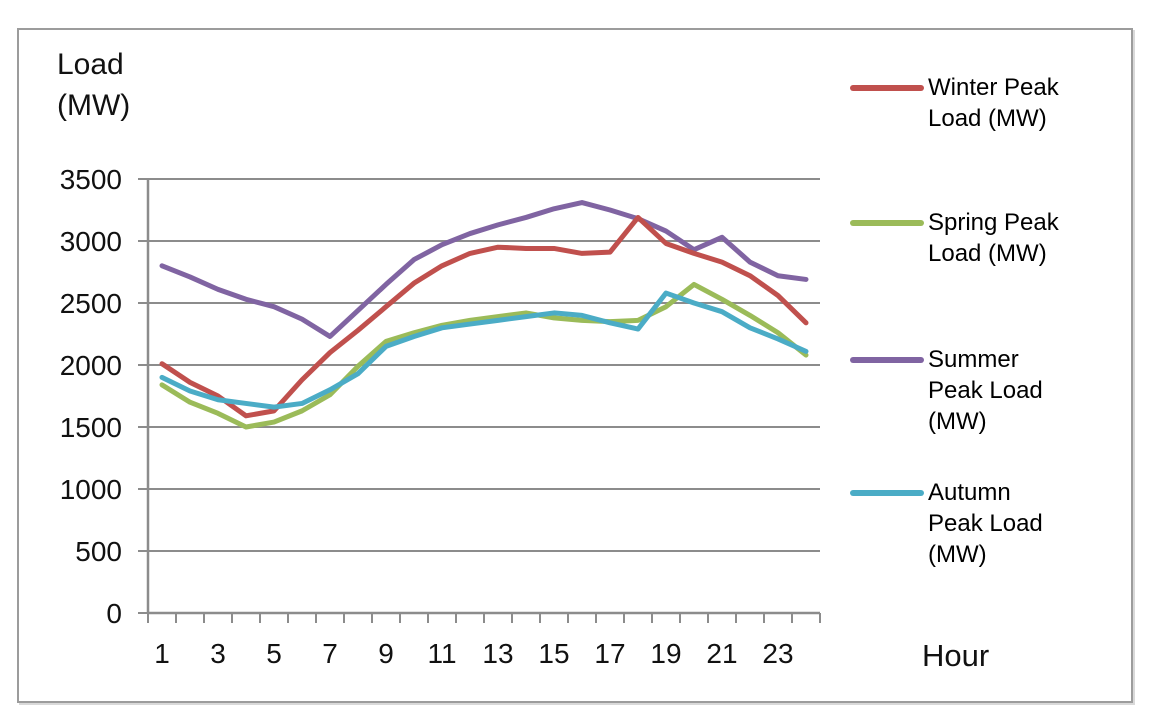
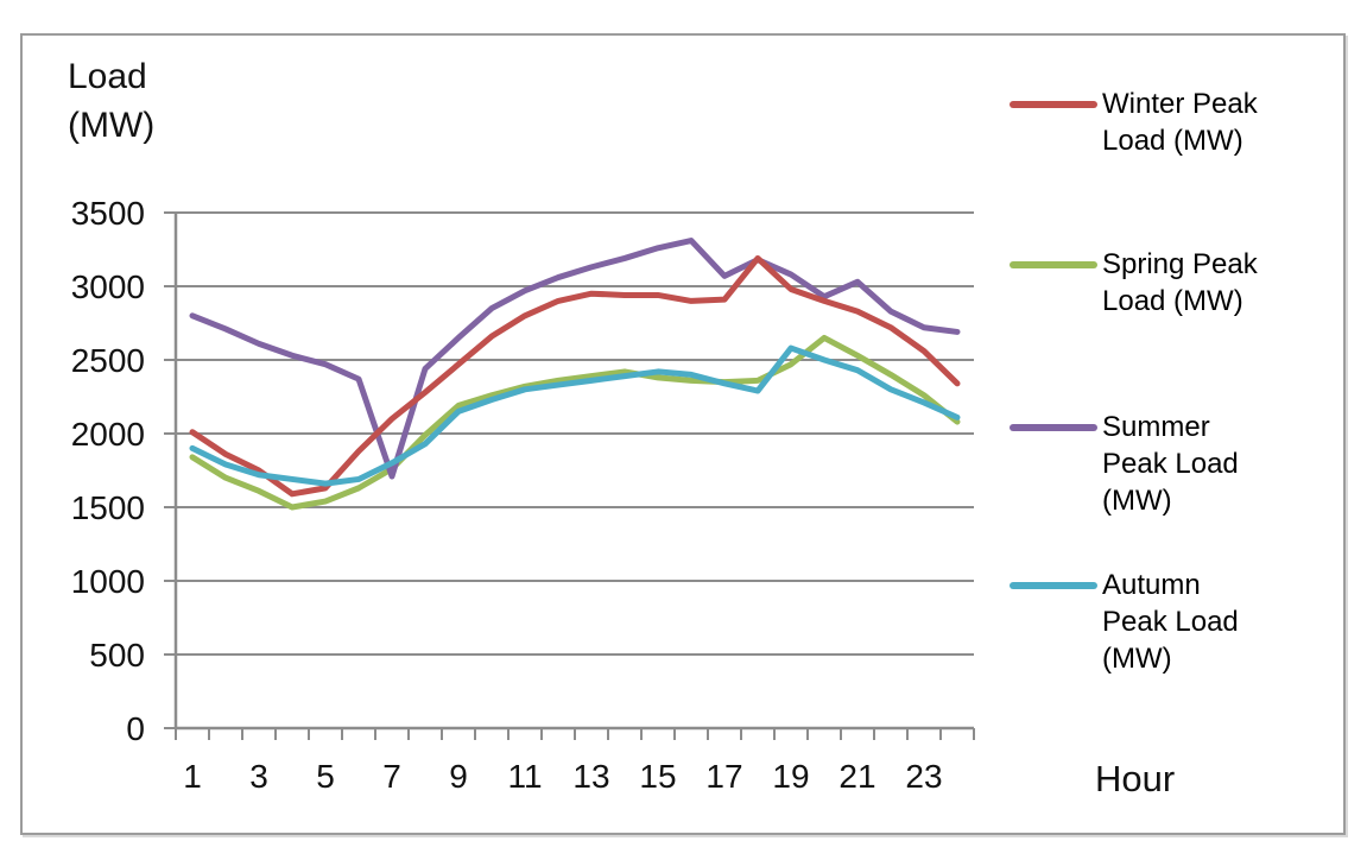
Summer Peak Load (MW)/7: 2230 -> 1710
Summer Peak Load (MW)/17: 3250 -> 3070
